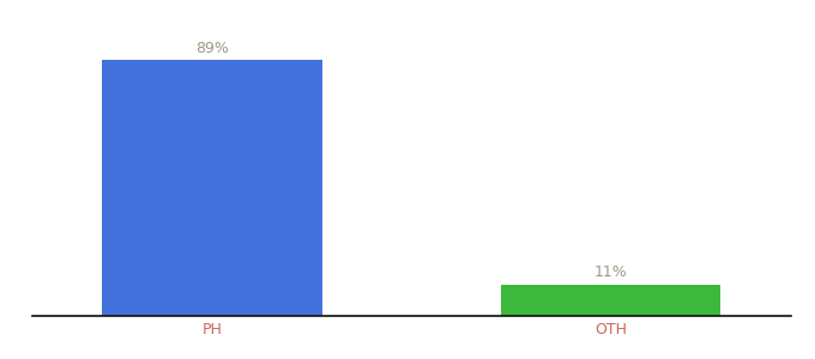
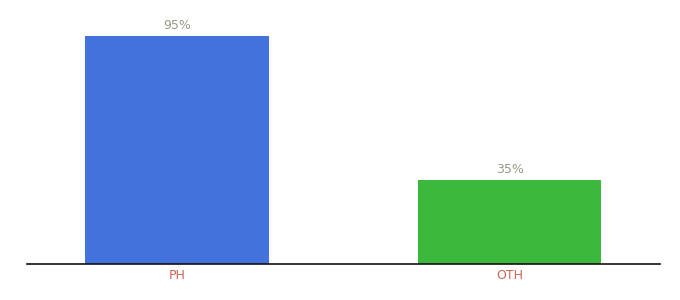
PH: 89% -> 95%
OTH: 11% -> 35%
